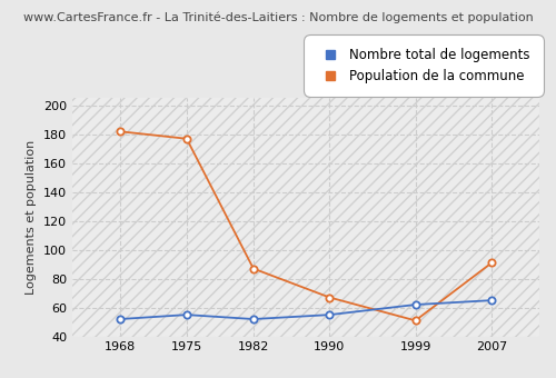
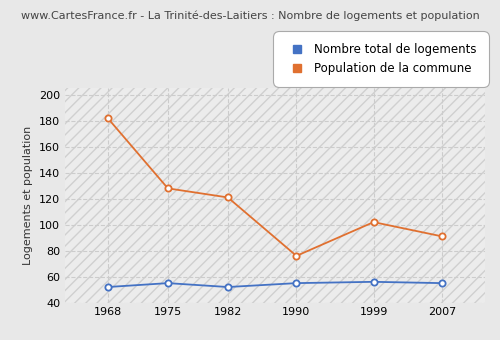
Population de la commune/1975: 177 -> 128
Population de la commune/1982: 87 -> 121
Population de la commune/1990: 67 -> 76
Nombre total de logements/1999: 62 -> 56
Population de la commune/1999: 51 -> 102
Nombre total de logements/2007: 65 -> 55
